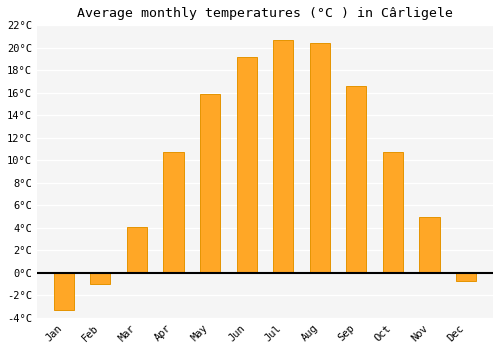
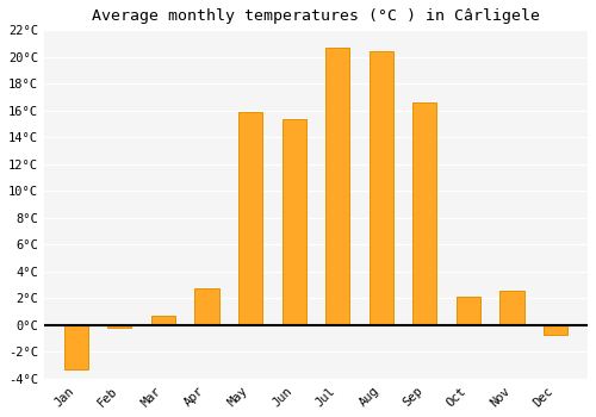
Feb: -1.0°C -> -0.2°C
Mar: 4.1°C -> 0.7°C
Apr: 10.7°C -> 2.7°C
Jun: 19.2°C -> 15.4°C
Oct: 10.7°C -> 2.1°C
Nov: 5.0°C -> 2.6°C
